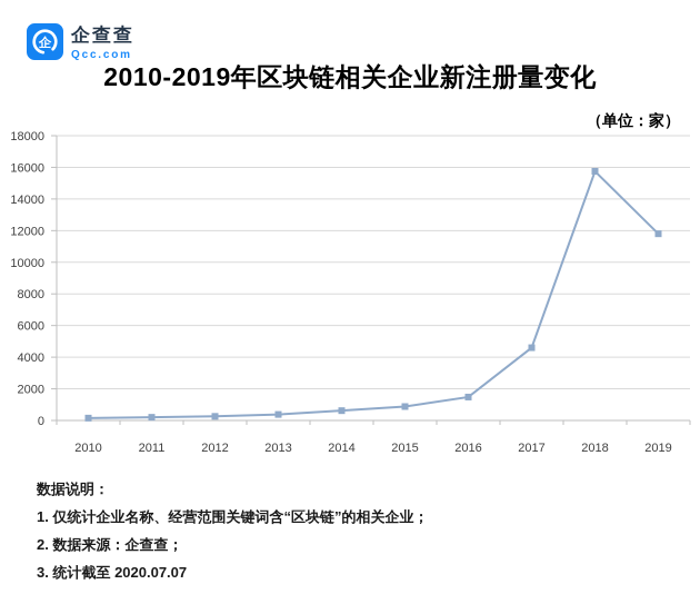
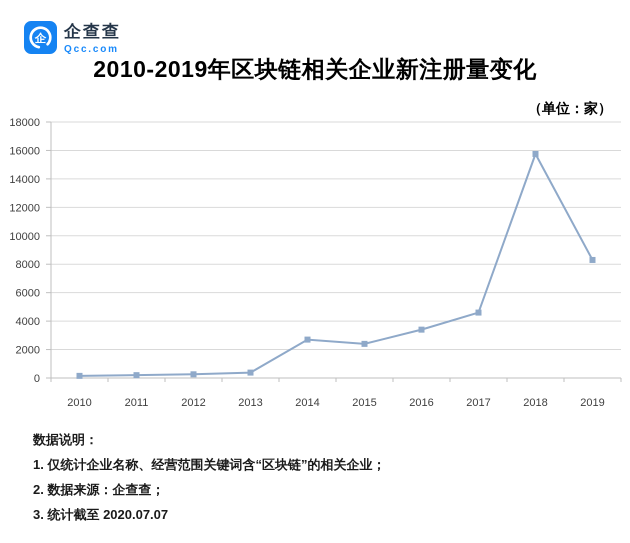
2014: 600 -> 2700
2015: 900 -> 2400
2016: 1500 -> 3400
2019: 11800 -> 8300
